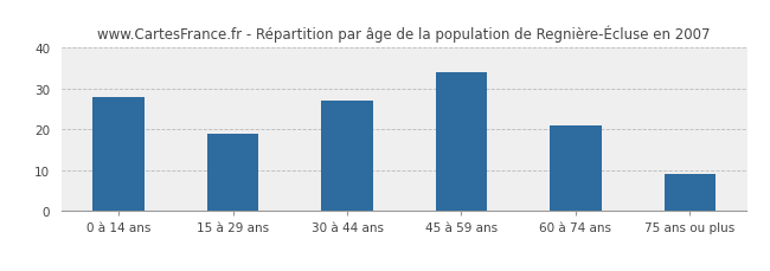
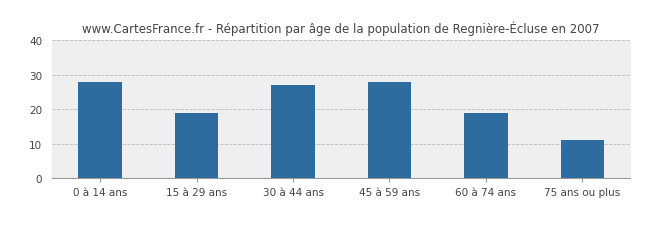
45 à 59 ans: 34 -> 28
60 à 74 ans: 21 -> 19
75 ans ou plus: 9 -> 11
